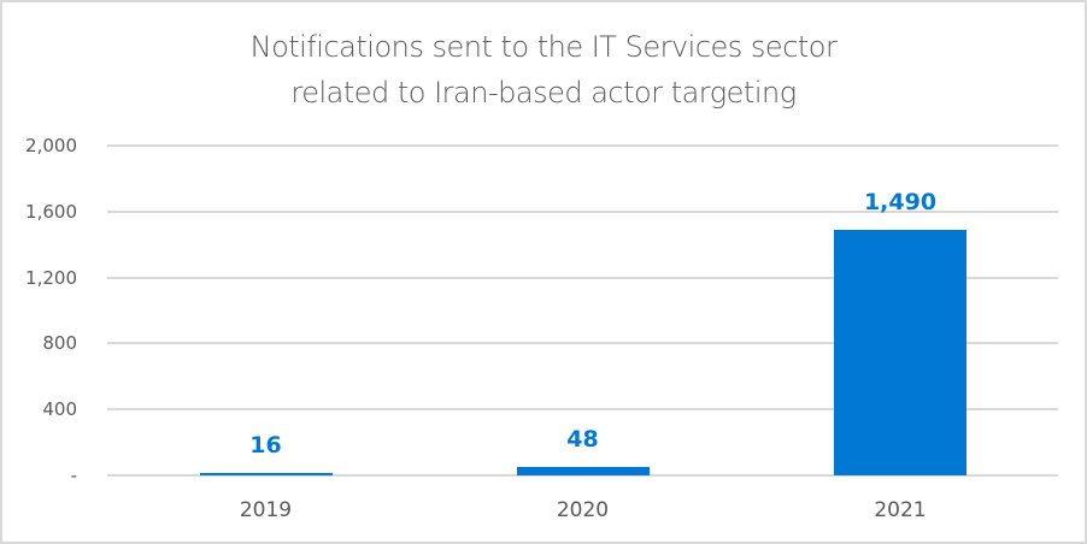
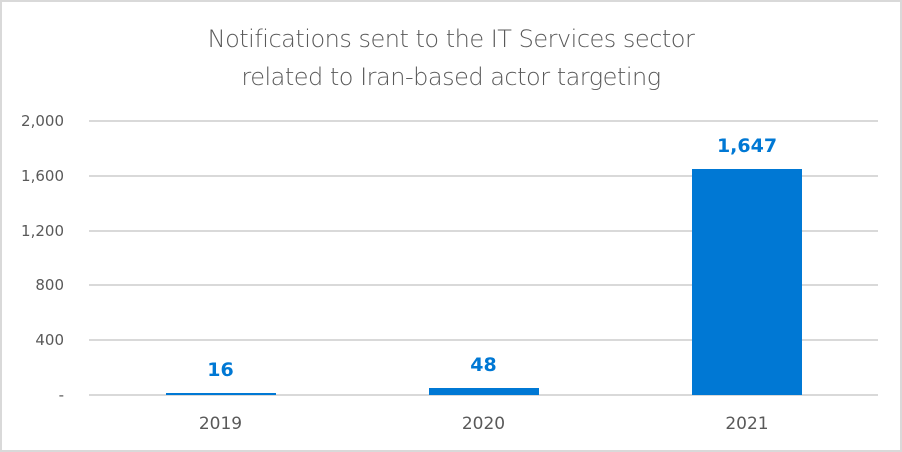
2021: 1,490 -> 1,647
